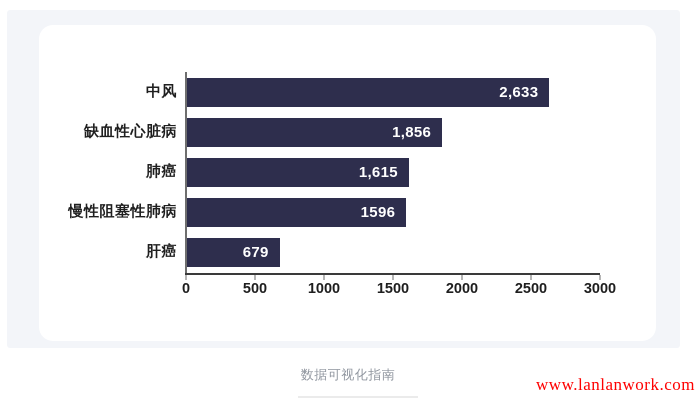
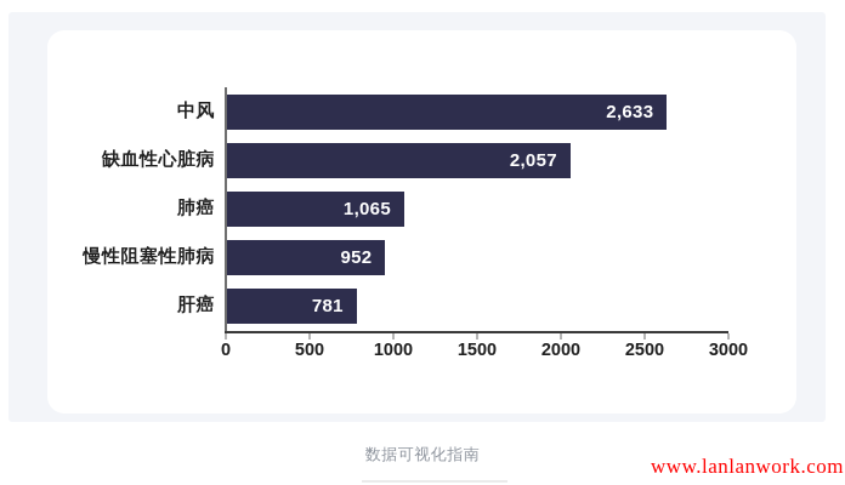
缺血性心脏病: 1,856 -> 2,057
肺癌: 1,615 -> 1,065
慢性阻塞性肺病: 1596 -> 952
肝癌: 679 -> 781
